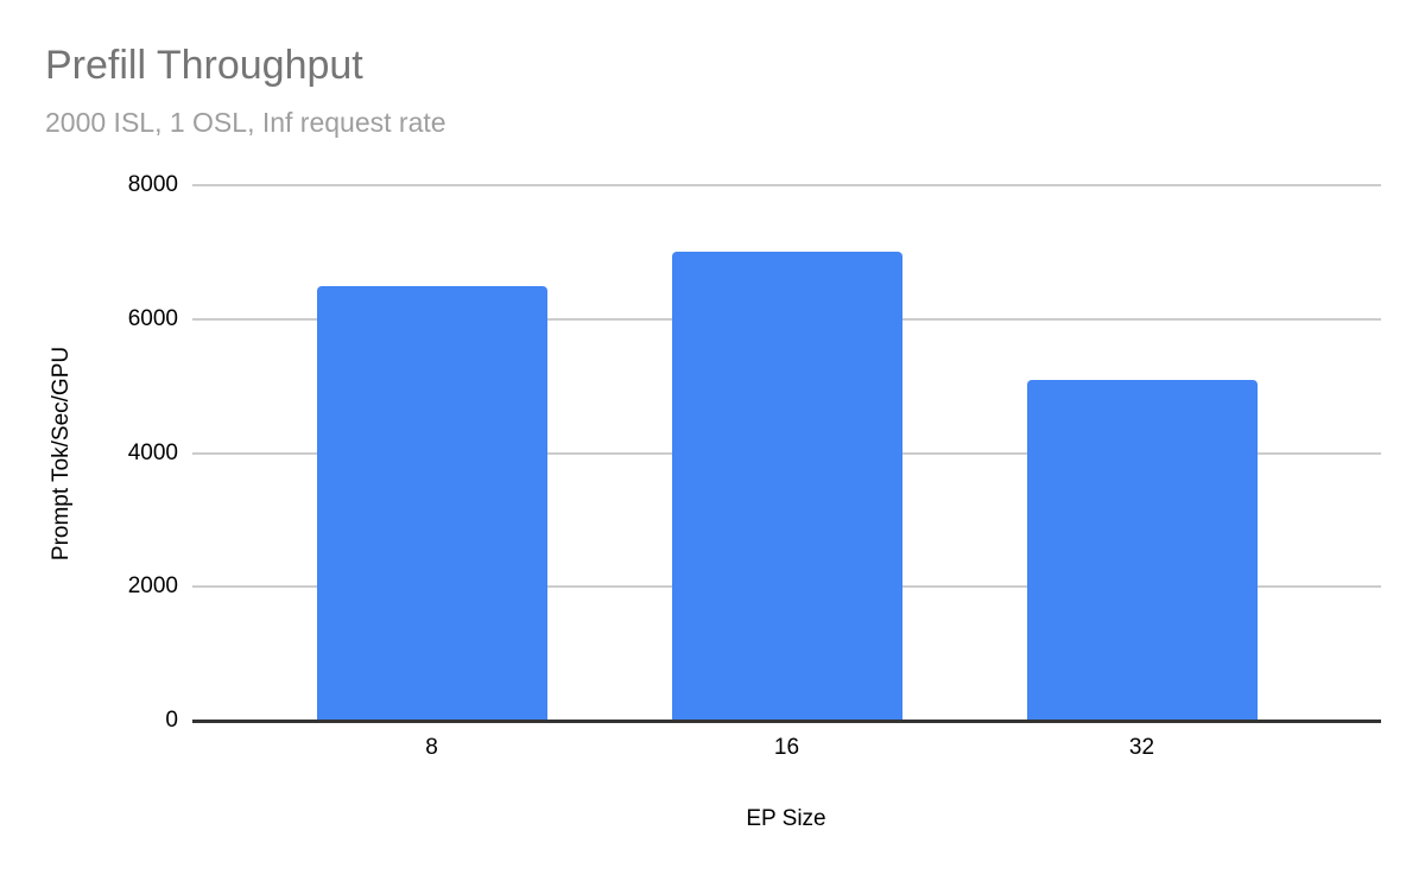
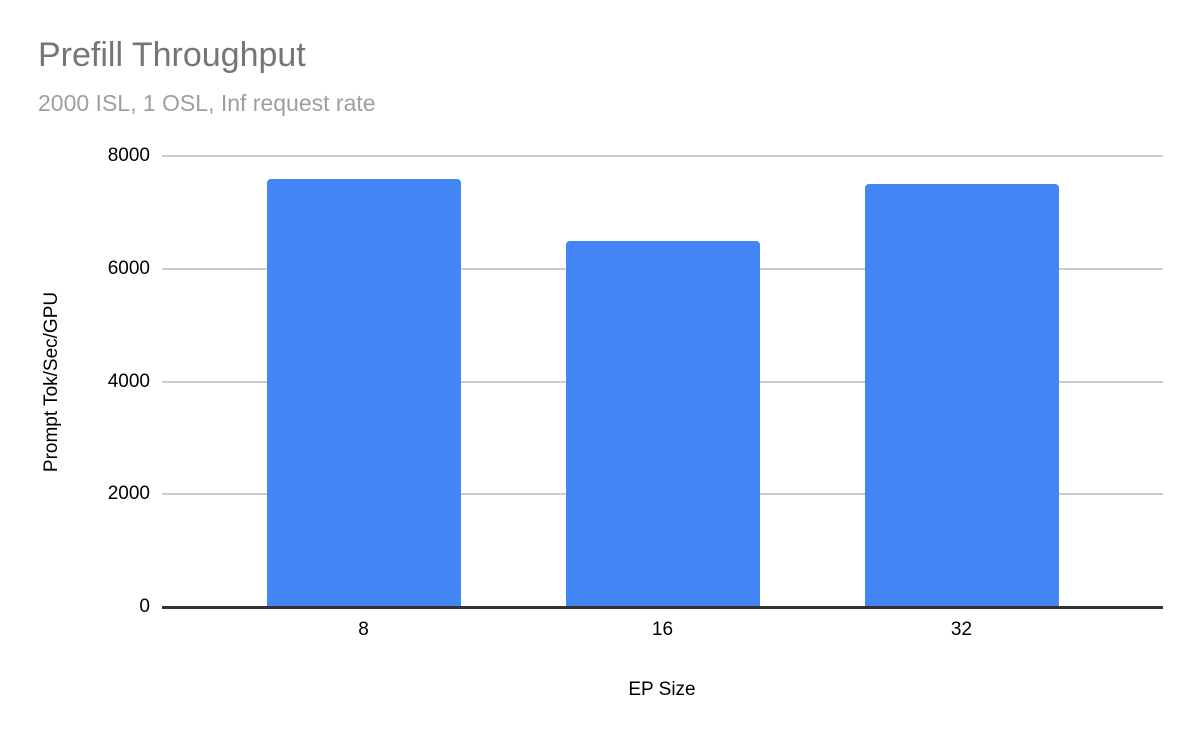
8: 6500 -> 7600
16: 7000 -> 6500
32: 5100 -> 7500
